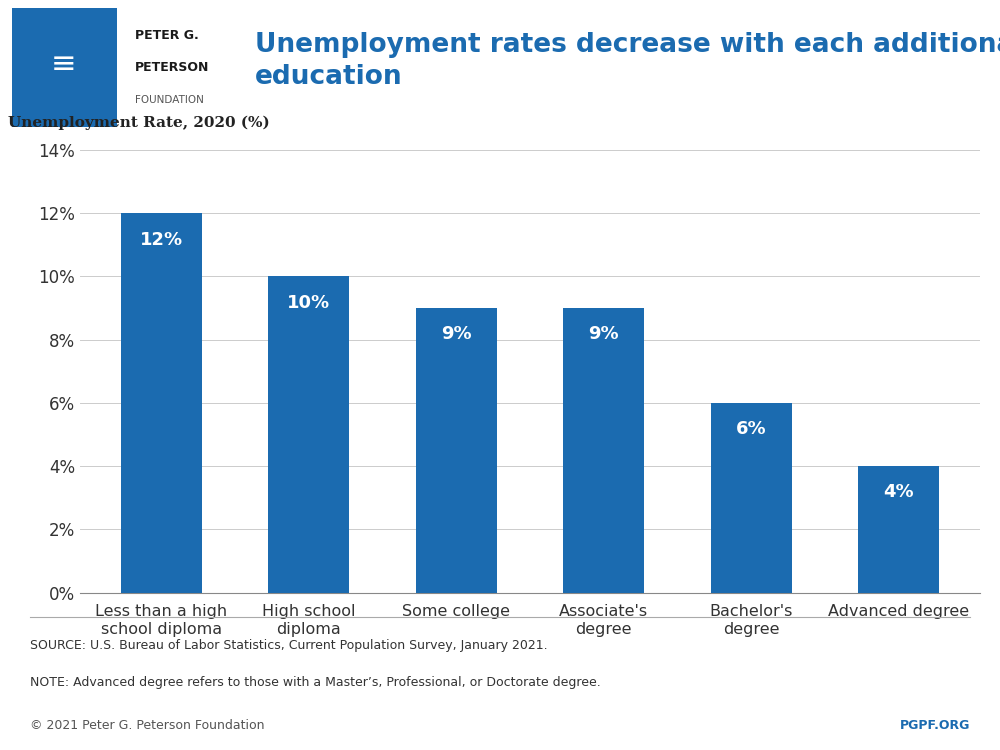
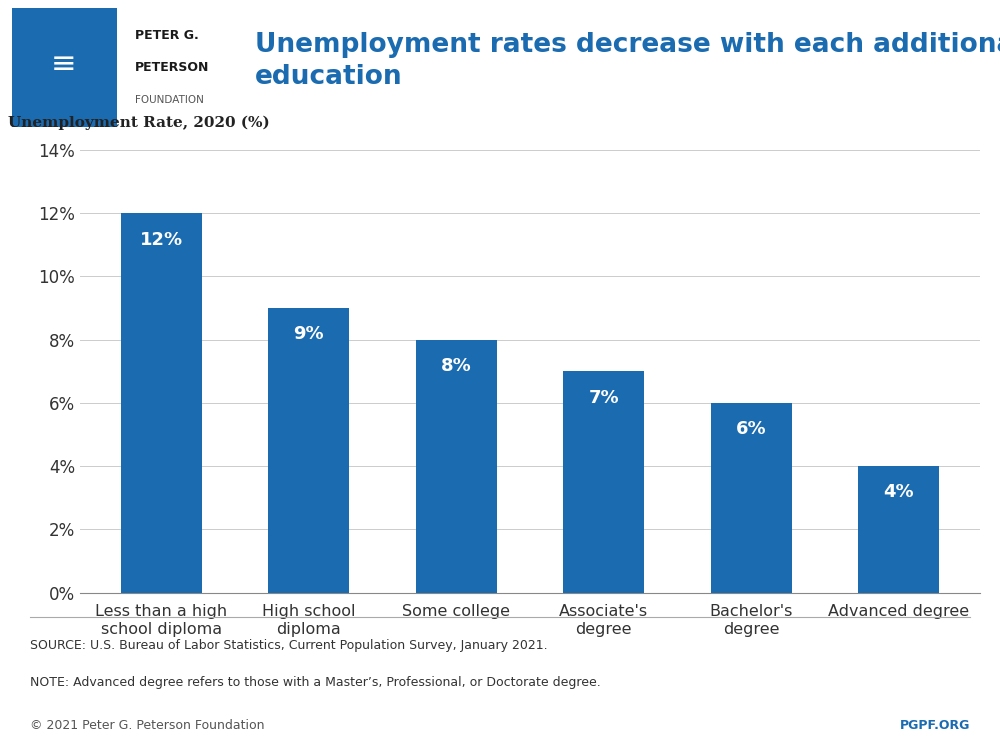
High school diploma: 10% -> 9%
Some college: 9% -> 8%
Associate's degree: 9% -> 7%
